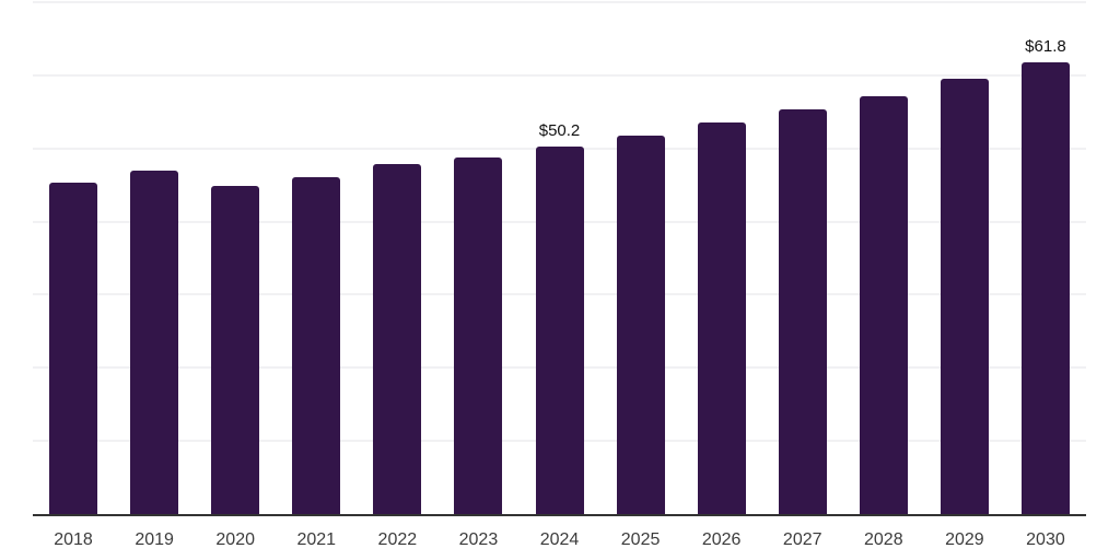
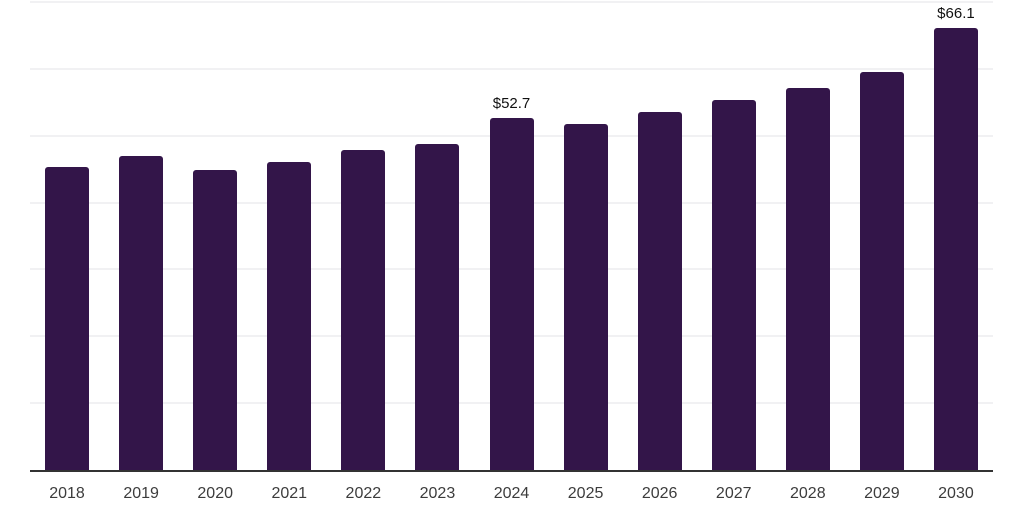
2024: $50.2 -> $52.7
2030: $61.8 -> $66.1
